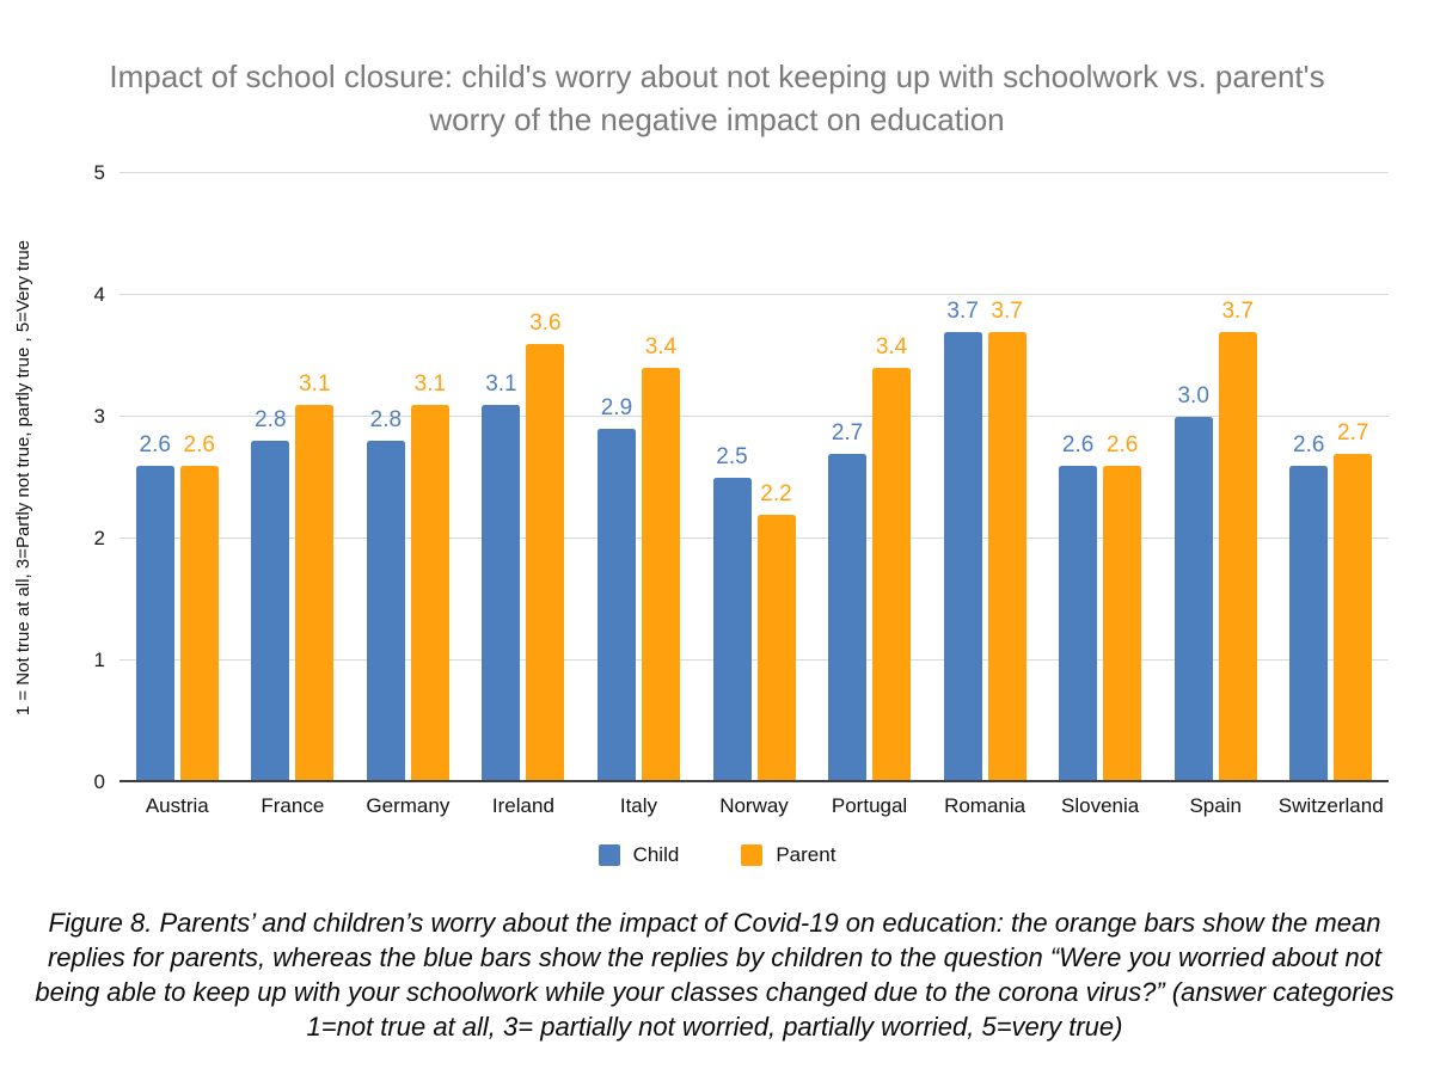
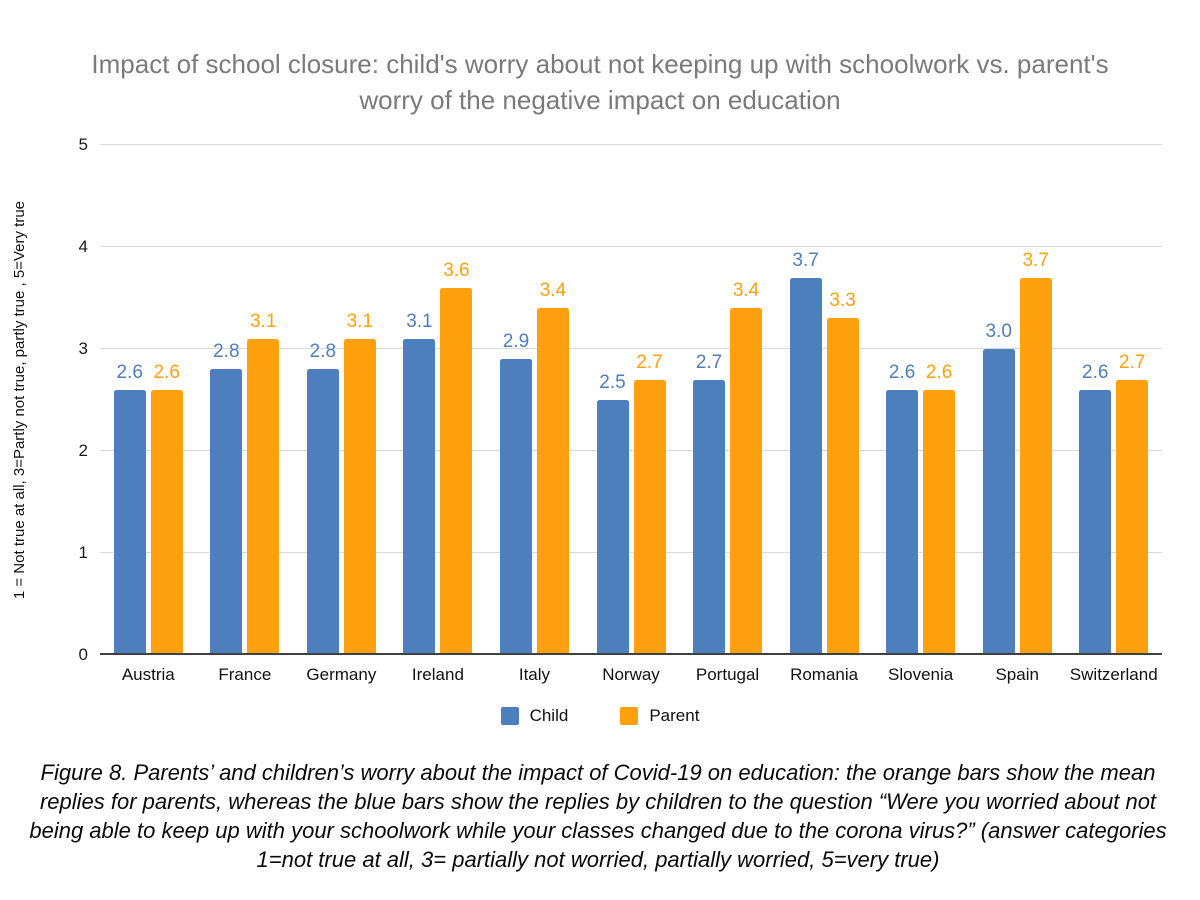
Parent/Norway: 2.2 -> 2.7
Parent/Romania: 3.7 -> 3.3
